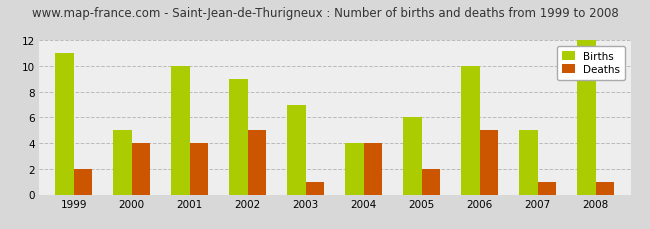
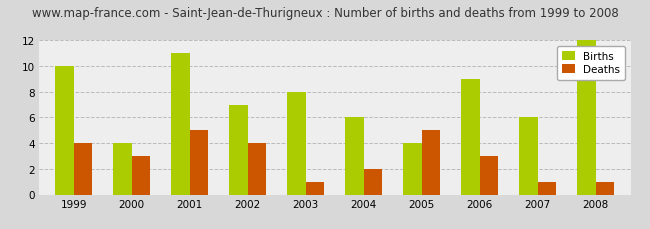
Births/1999: 11 -> 10
Deaths/1999: 2 -> 4
Births/2000: 5 -> 4
Deaths/2000: 4 -> 3
Births/2001: 10 -> 11
Deaths/2001: 4 -> 5
Births/2002: 9 -> 7
Deaths/2002: 5 -> 4
Births/2003: 7 -> 8
Births/2004: 4 -> 6
Deaths/2004: 4 -> 2
Births/2005: 6 -> 4
Deaths/2005: 2 -> 5
Births/2006: 10 -> 9
Deaths/2006: 5 -> 3
Births/2007: 5 -> 6
